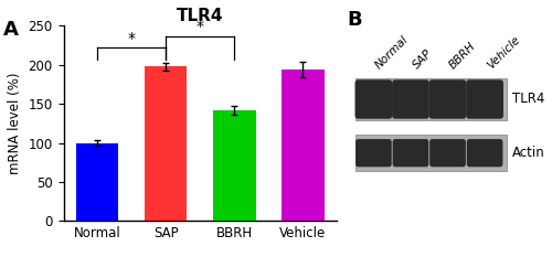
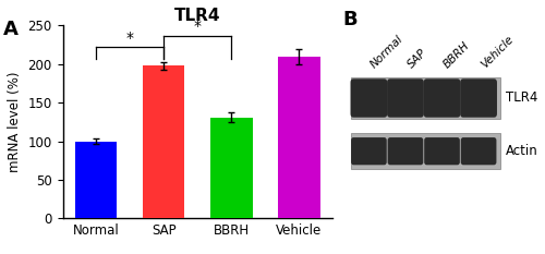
BBRH: 142 -> 131
Vehicle: 194 -> 210
